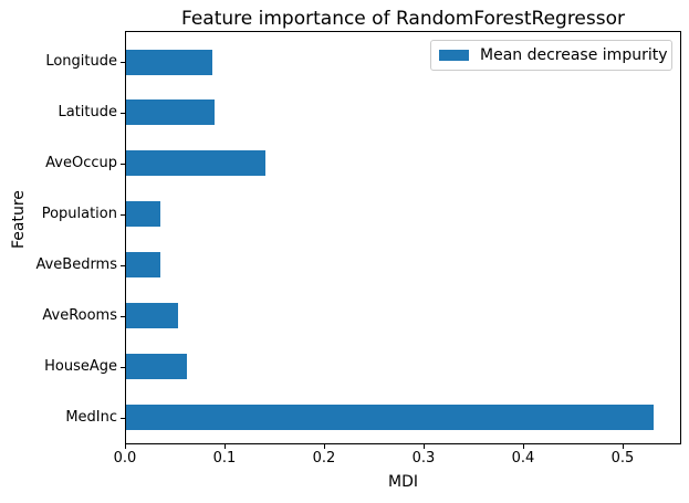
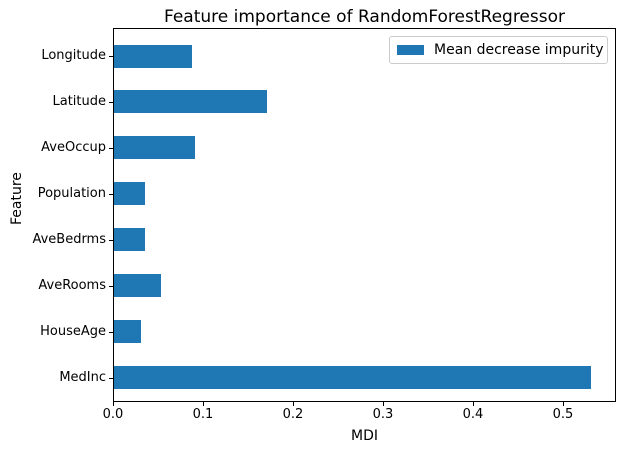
Latitude: 0.09 -> 0.17
AveOccup: 0.14 -> 0.09
HouseAge: 0.06 -> 0.03
